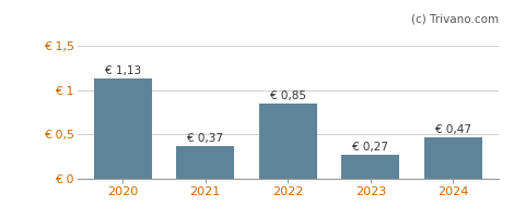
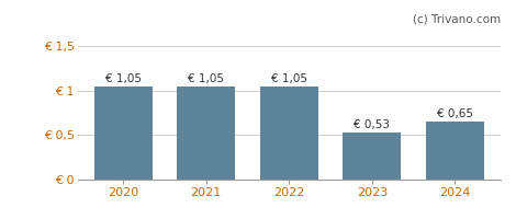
2020: 1,13 -> 1,05
2021: 0,37 -> 1,05
2022: 0,85 -> 1,05
2023: 0,27 -> 0,53
2024: 0,47 -> 0,65
